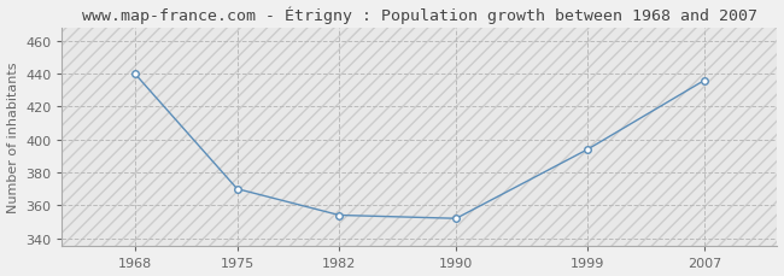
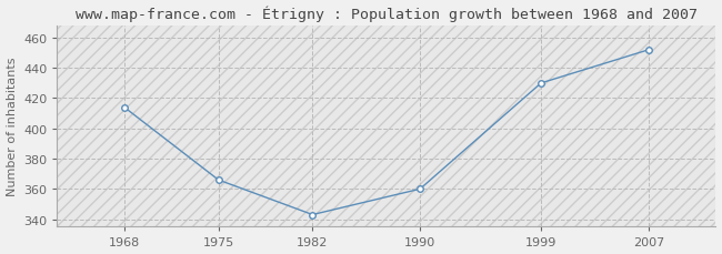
1968: 440 -> 414
1975: 370 -> 366
1982: 354 -> 343
1990: 352 -> 360
1999: 394 -> 430
2007: 436 -> 452
